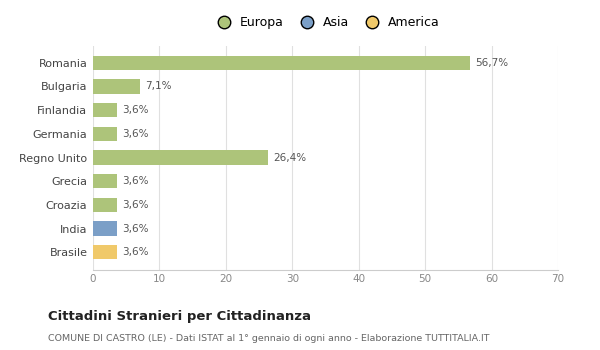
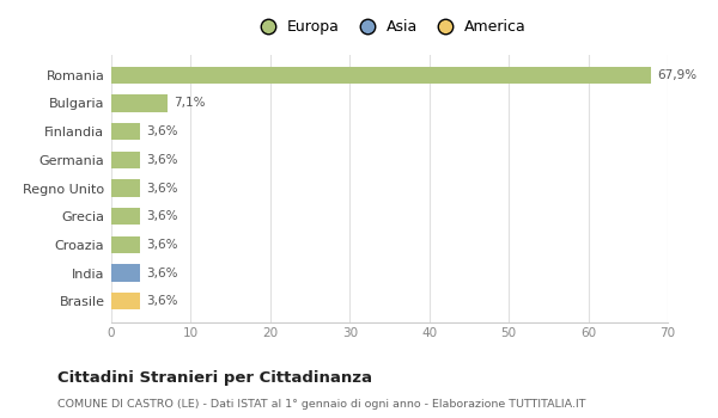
Romania: 56,7% -> 67,9%
Regno Unito: 26,4% -> 3,6%
